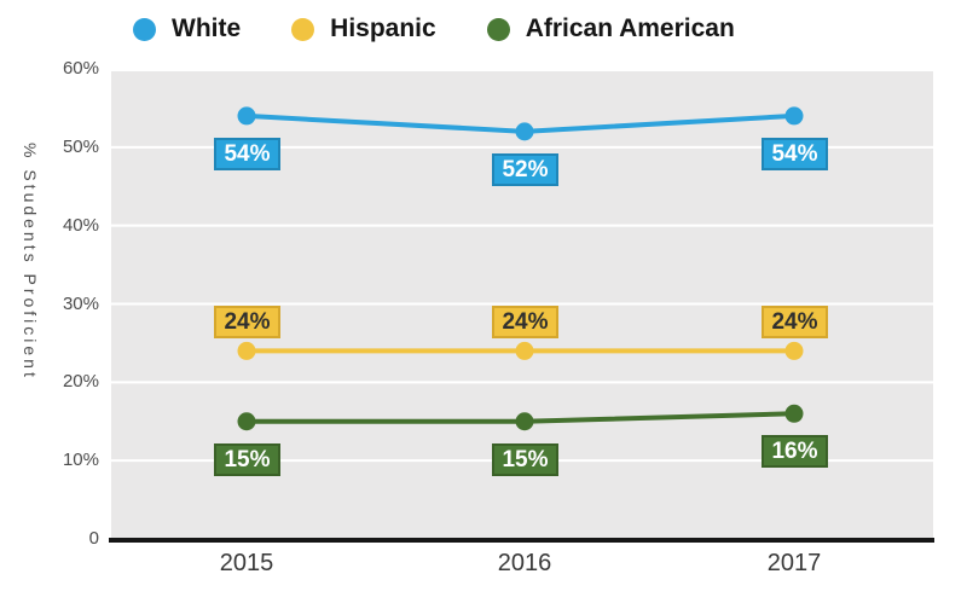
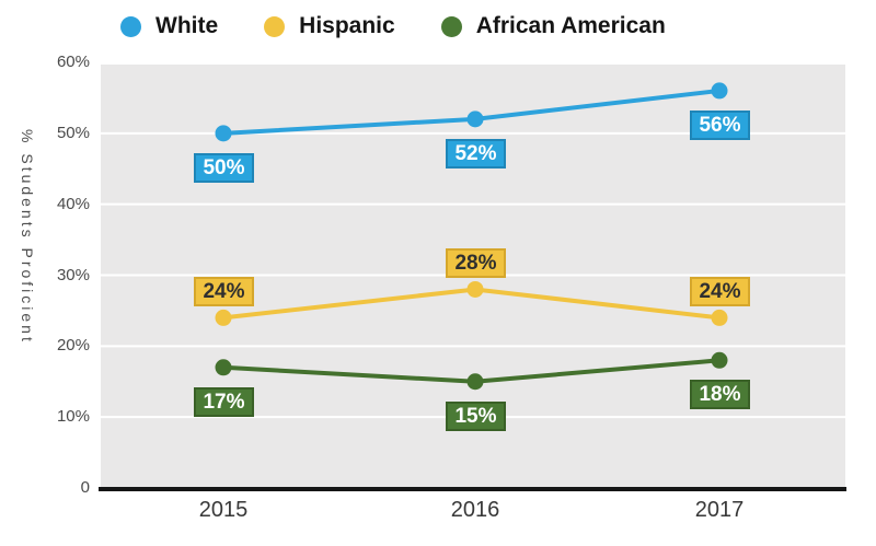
White/2015: 54% -> 50%
African American/2015: 15% -> 17%
Hispanic/2016: 24% -> 28%
White/2017: 54% -> 56%
African American/2017: 16% -> 18%
